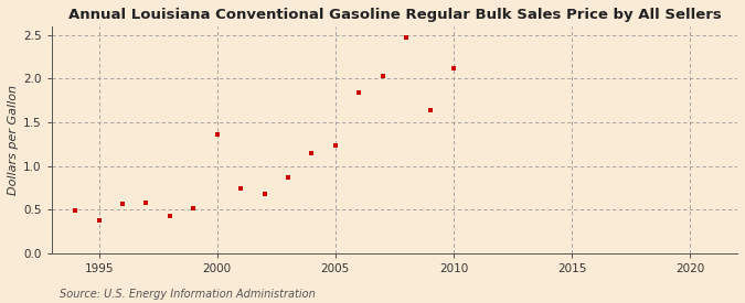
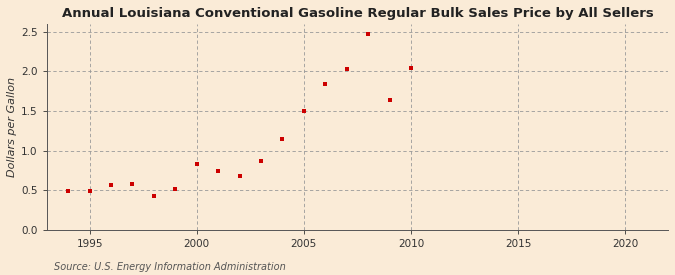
1995: 0.38 -> 0.49
2000: 1.36 -> 0.83
2005: 1.24 -> 1.50
2010: 2.12 -> 2.04
